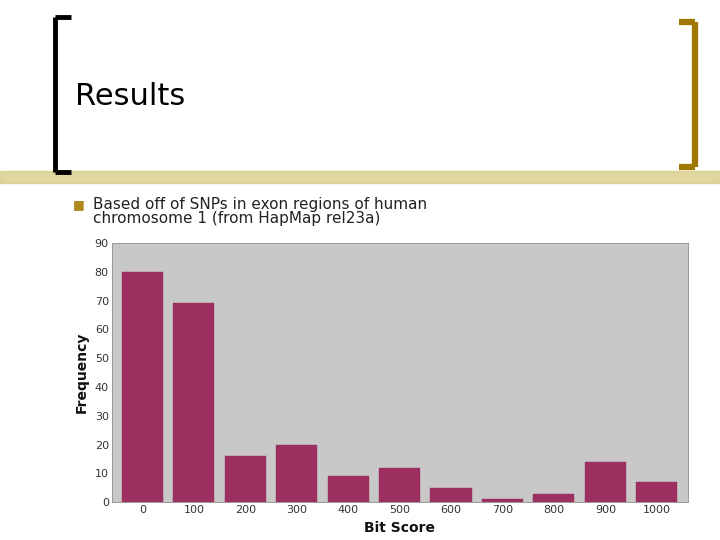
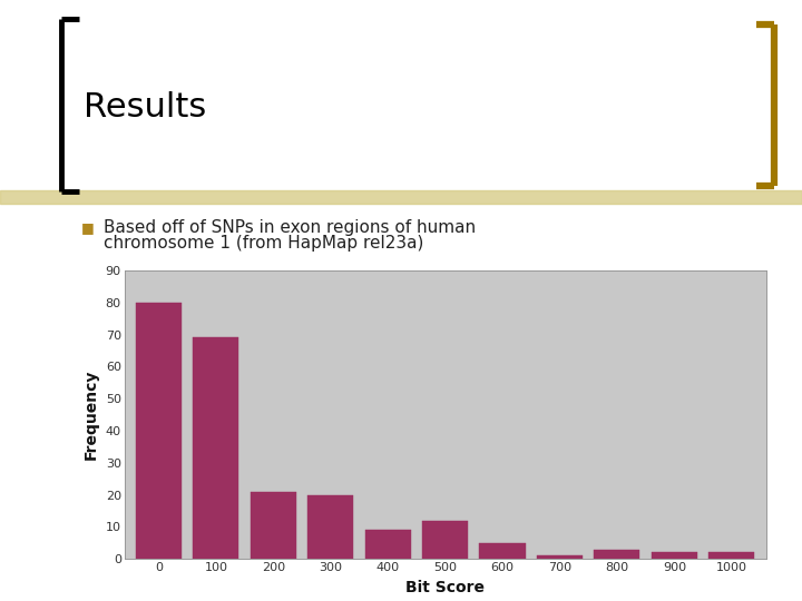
200: 16 -> 21
900: 14 -> 2
1000: 7 -> 2
